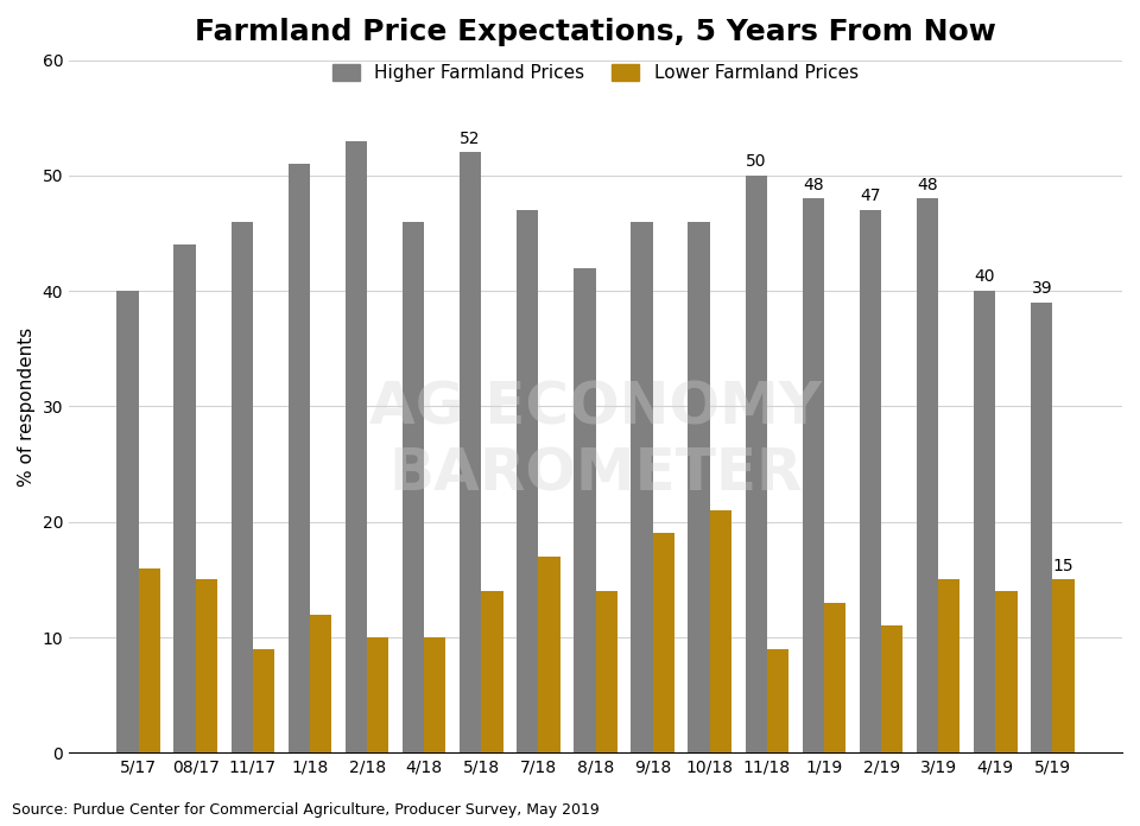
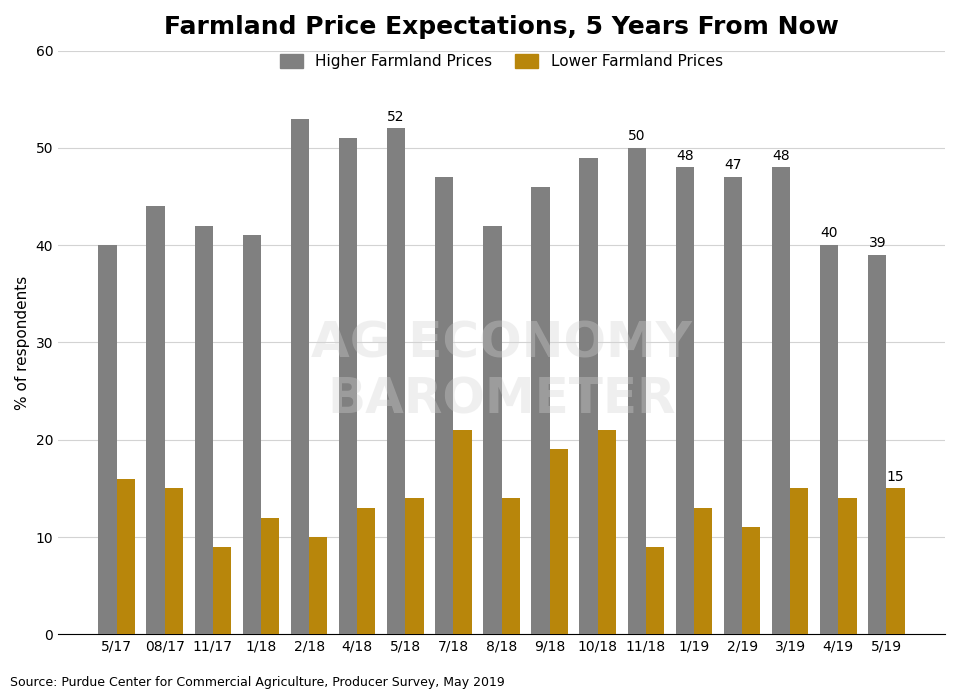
Higher Farmland Prices/11/17: 46 -> 42
Higher Farmland Prices/1/18: 51 -> 41
Higher Farmland Prices/4/18: 46 -> 51
Lower Farmland Prices/4/18: 10 -> 13
Lower Farmland Prices/7/18: 17 -> 21
Higher Farmland Prices/10/18: 46 -> 49
